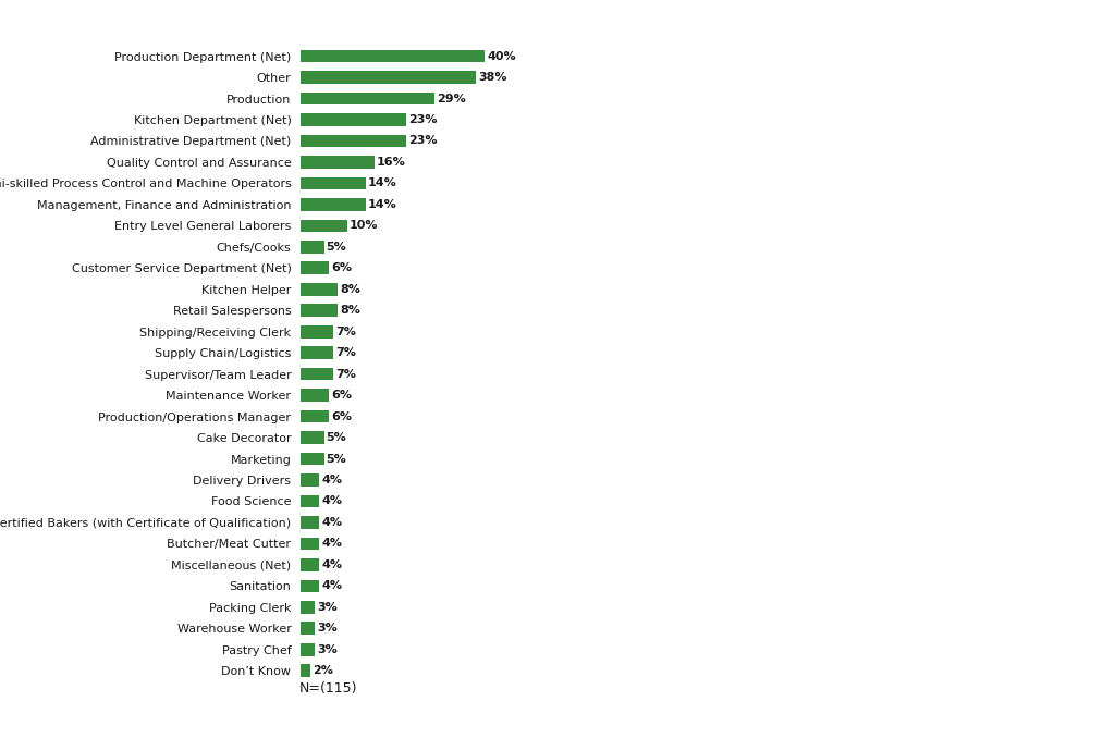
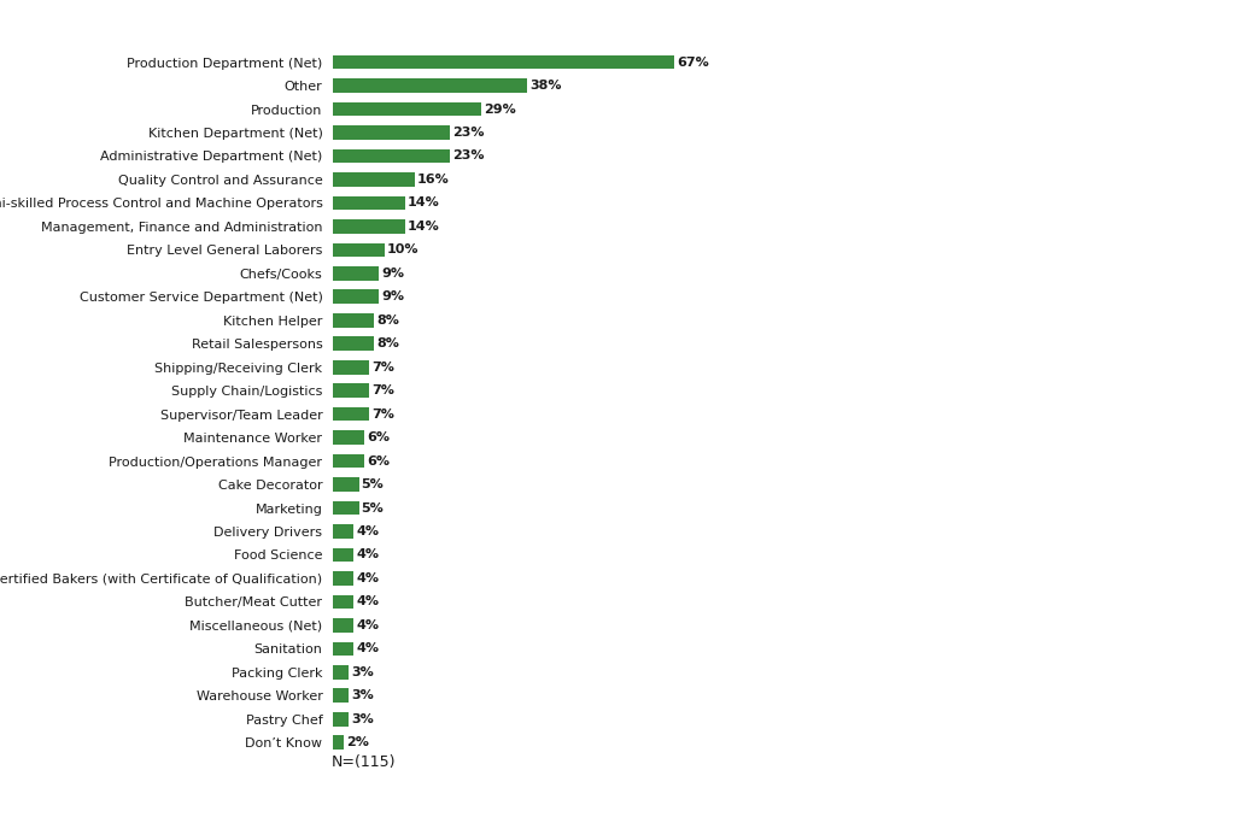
Production Department (Net): 40% -> 67%
Chefs/Cooks: 5% -> 9%
Customer Service Department (Net): 6% -> 9%
